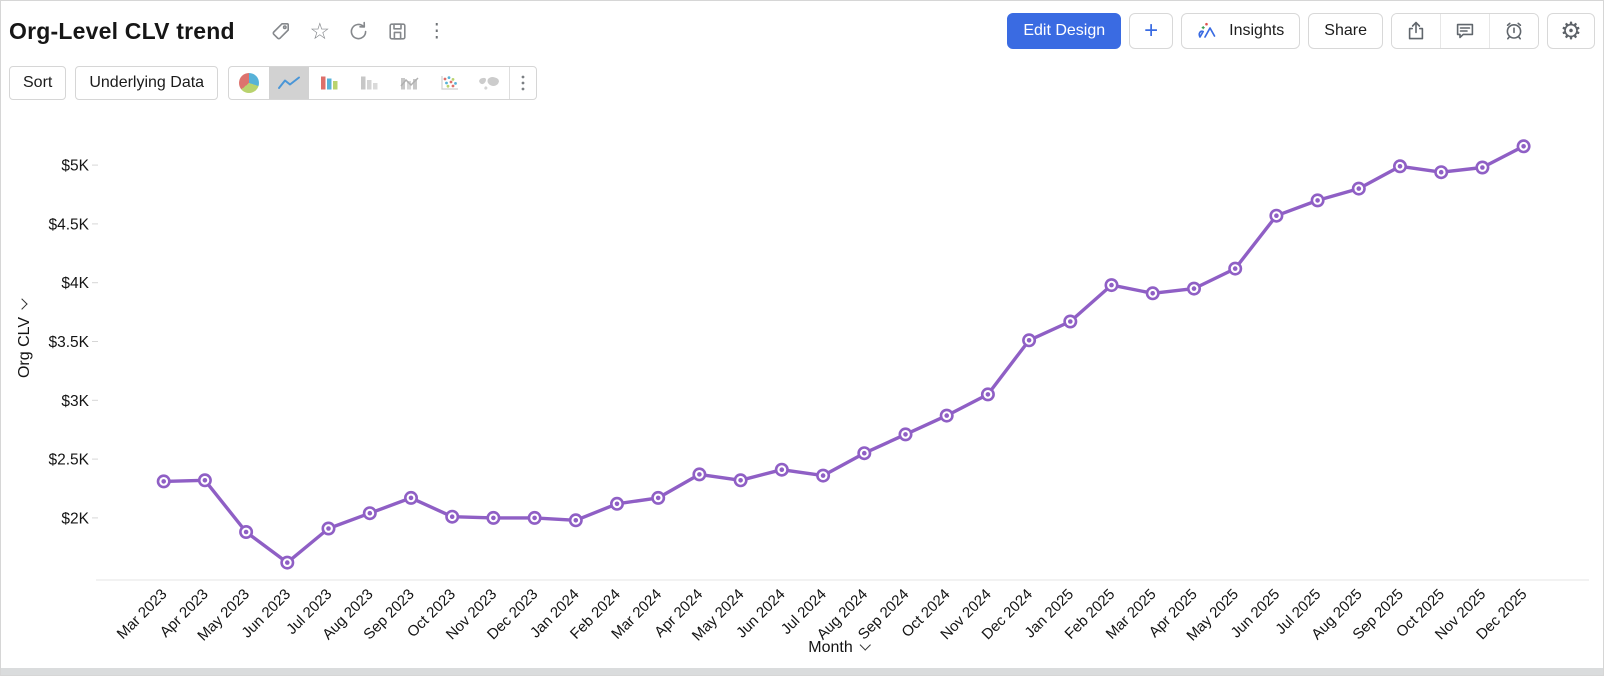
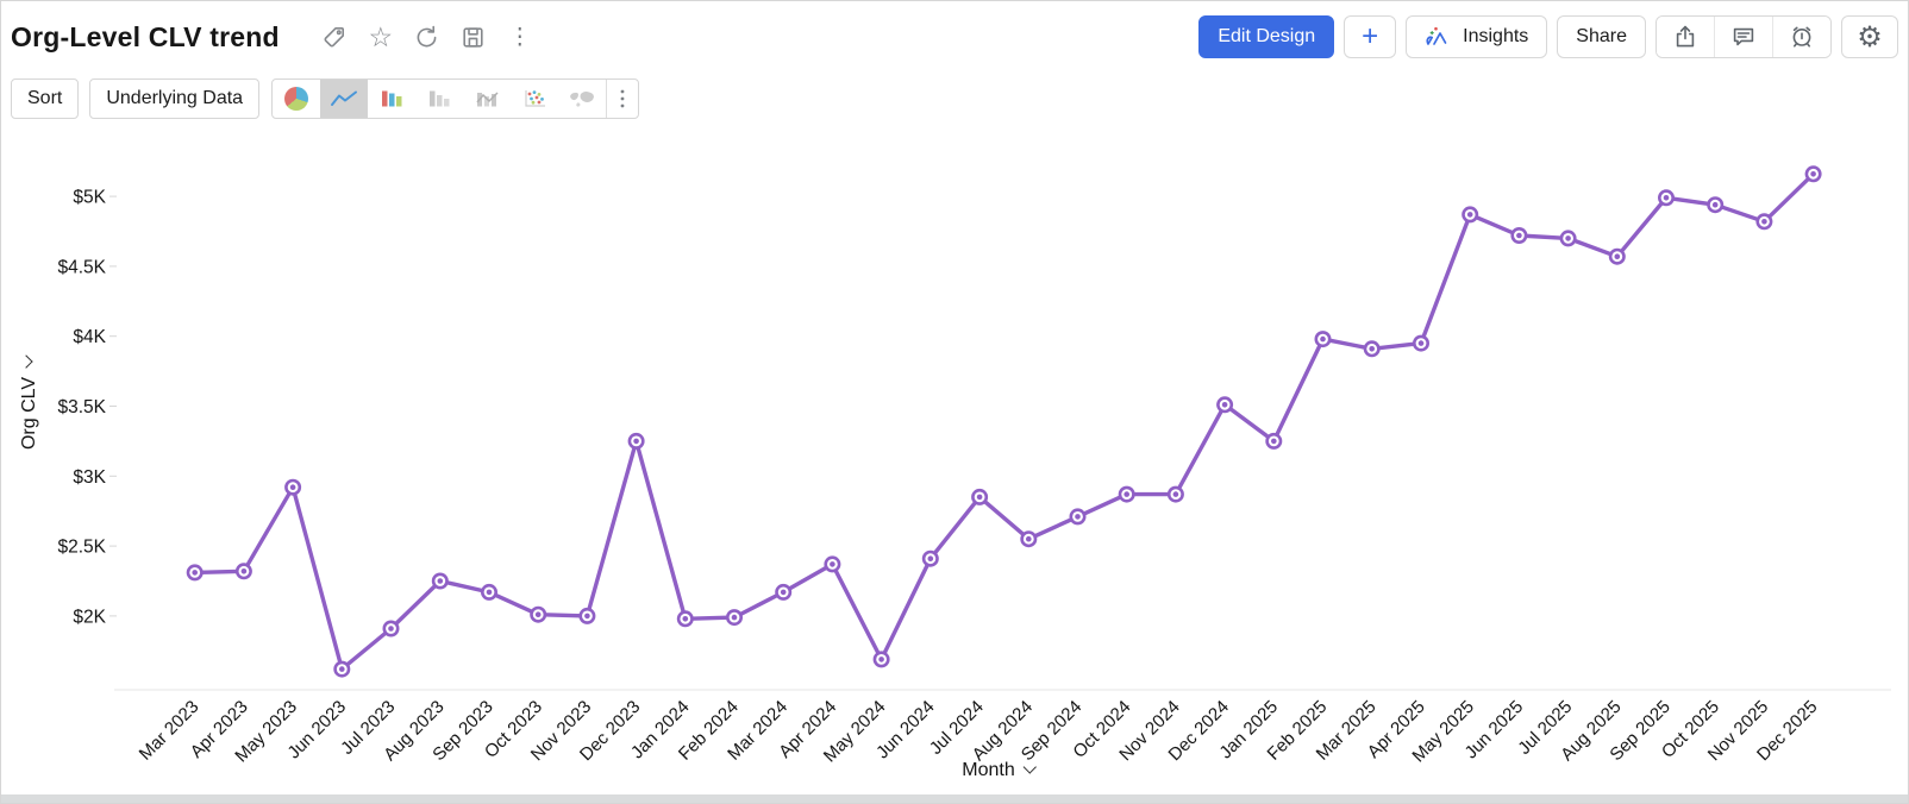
May 2023: $1.88K -> $2.92K
Aug 2023: $2.04K -> $2.25K
Dec 2023: $2.00K -> $3.25K
Feb 2024: $2.12K -> $1.99K
May 2024: $2.32K -> $1.69K
Jul 2024: $2.36K -> $2.85K
Nov 2024: $3.05K -> $2.87K
Jan 2025: $3.67K -> $3.25K
May 2025: $4.12K -> $4.87K
Jun 2025: $4.57K -> $4.72K
Aug 2025: $4.80K -> $4.57K
Nov 2025: $4.98K -> $4.82K
